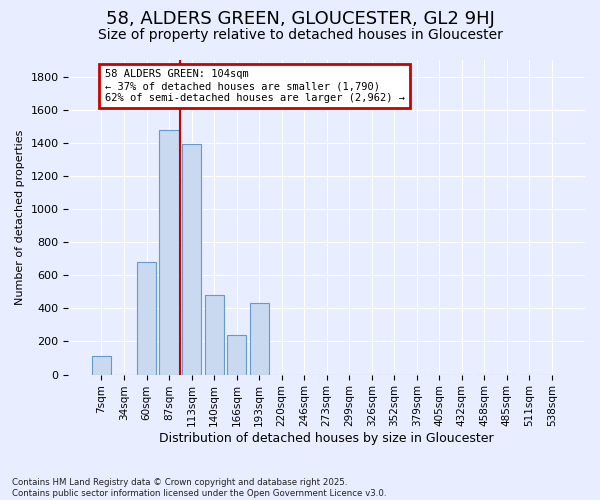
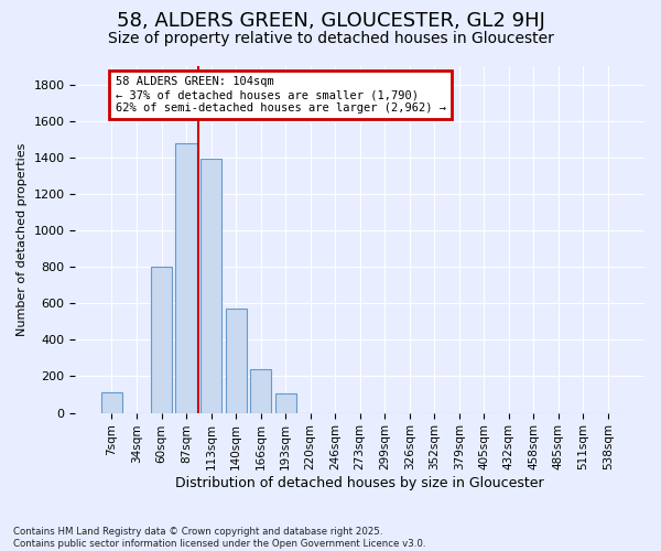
60sqm: 680 -> 800
140sqm: 480 -> 570
193sqm: 430 -> 100
